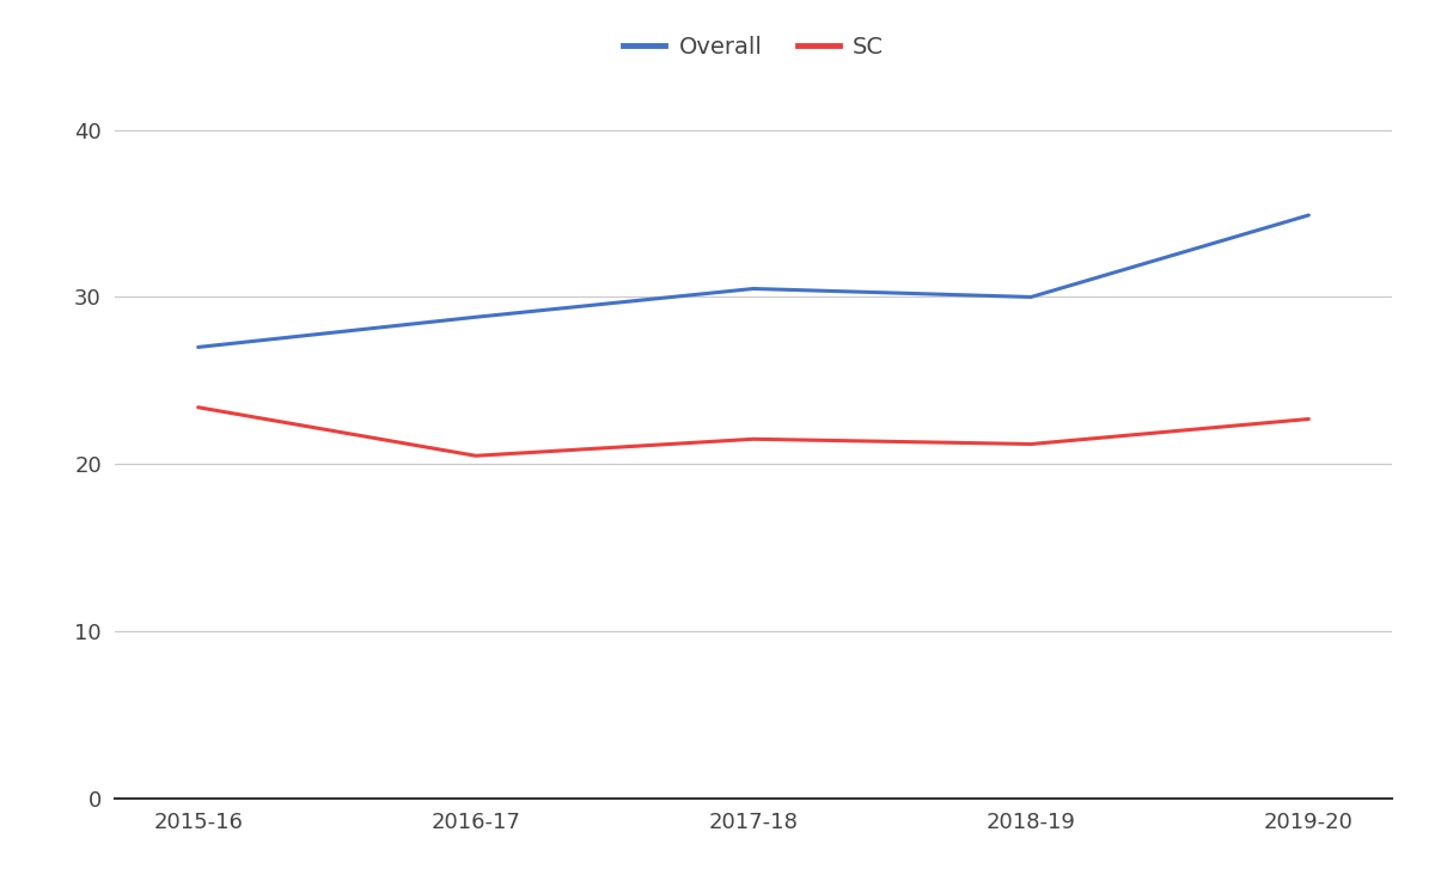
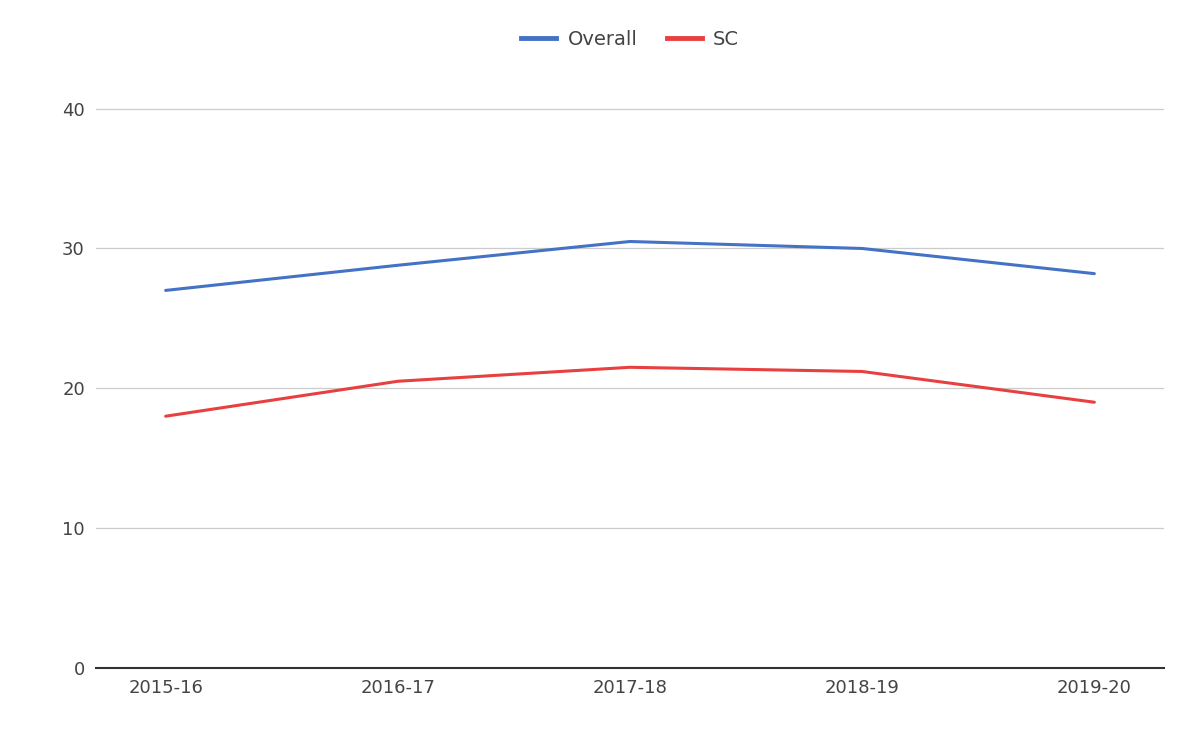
SC/2015-16: 23.4 -> 18.0
Overall/2019-20: 34.9 -> 28.2
SC/2019-20: 22.7 -> 19.0
